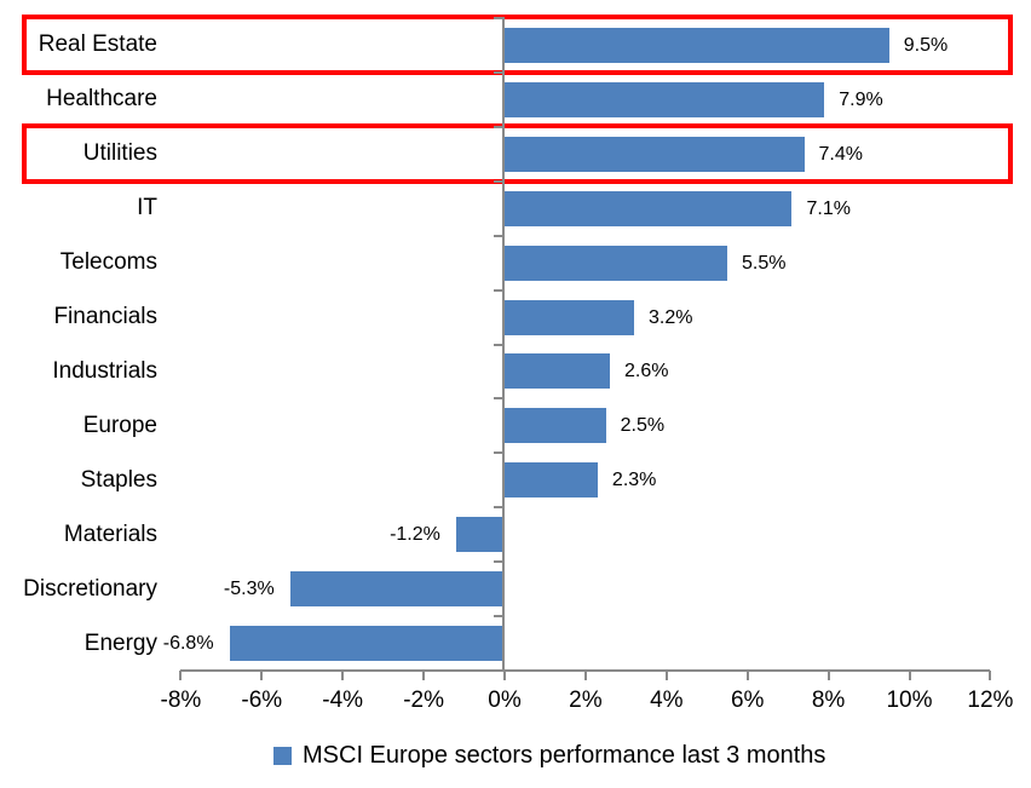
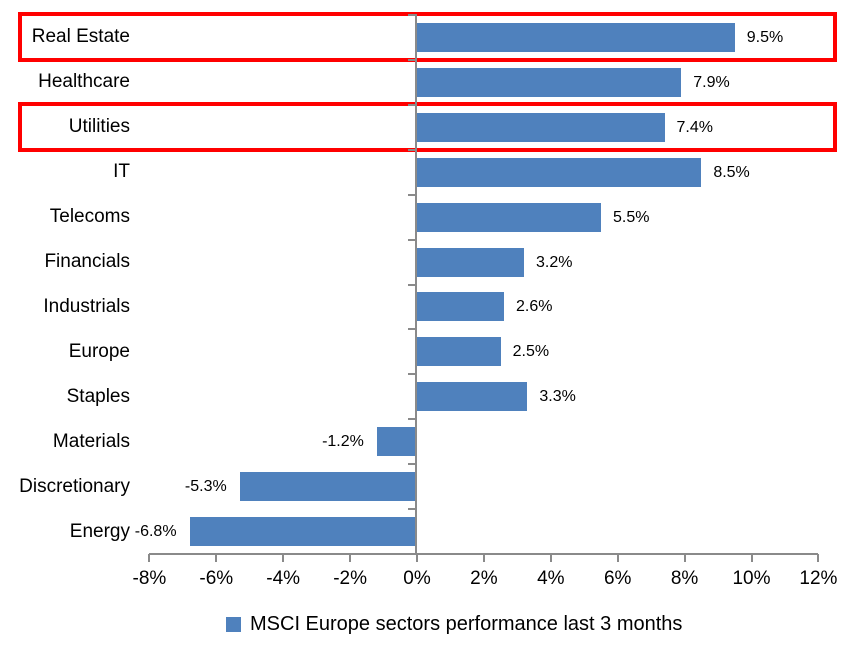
IT: 7.1% -> 8.5%
Staples: 2.3% -> 3.3%
